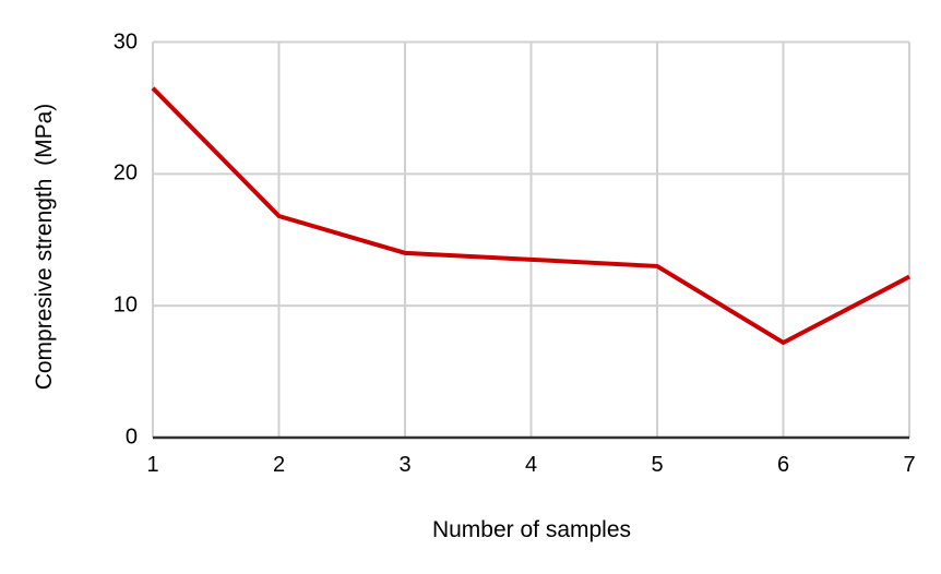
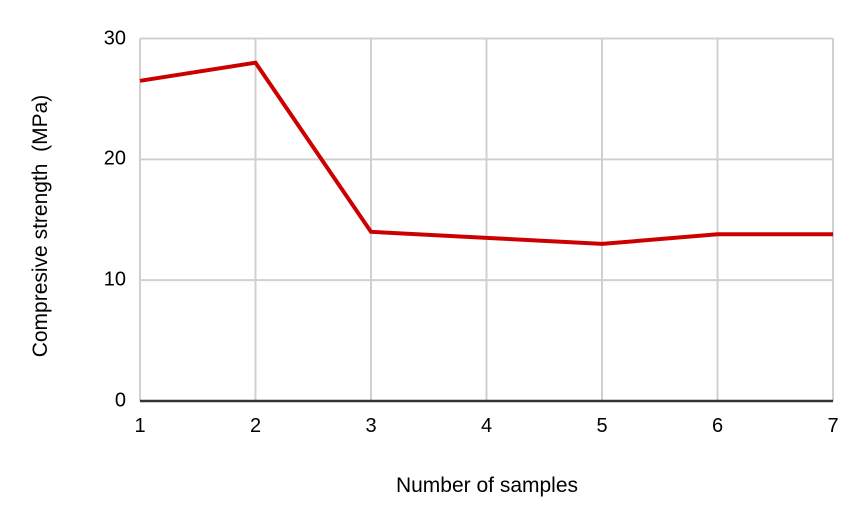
2: 16.8 -> 28.0
6: 7.2 -> 13.8
7: 12.2 -> 13.8
